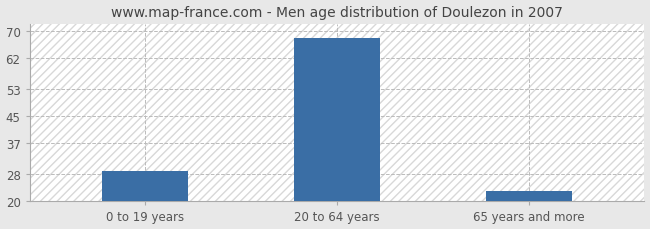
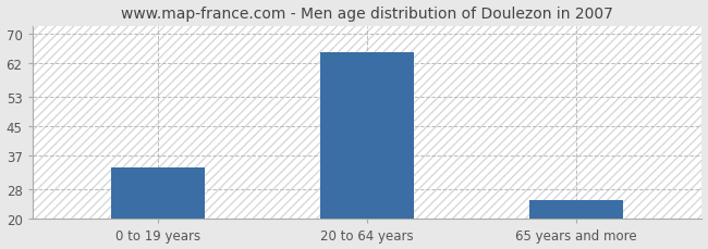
0 to 19 years: 29 -> 34
20 to 64 years: 68 -> 65
65 years and more: 23 -> 25
